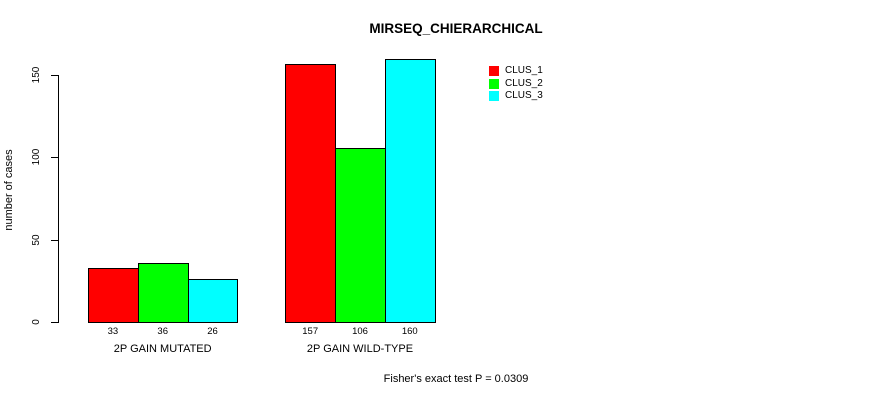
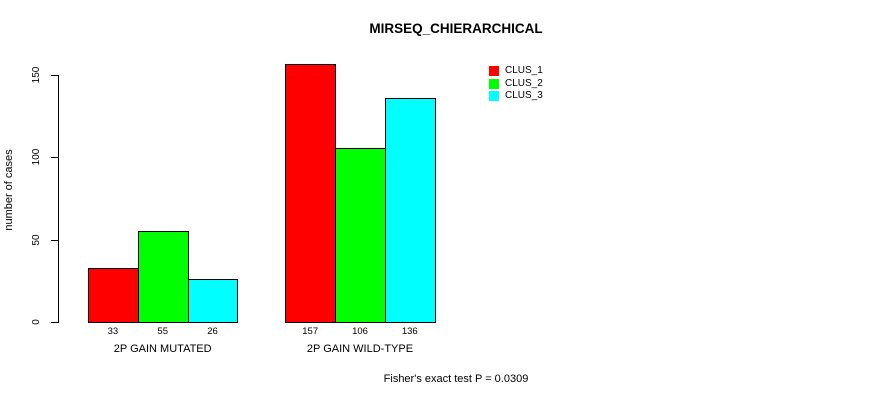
CLUS_2/2P GAIN MUTATED: 36 -> 55
CLUS_3/2P GAIN WILD-TYPE: 160 -> 136
